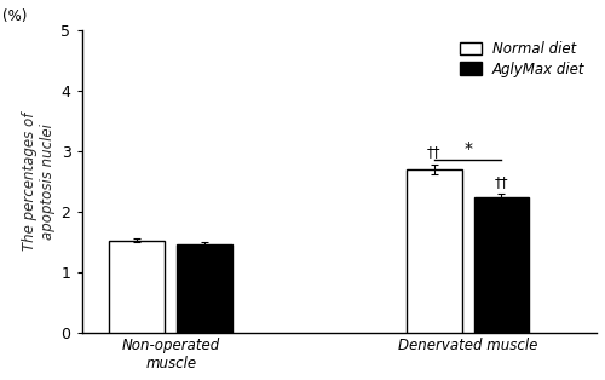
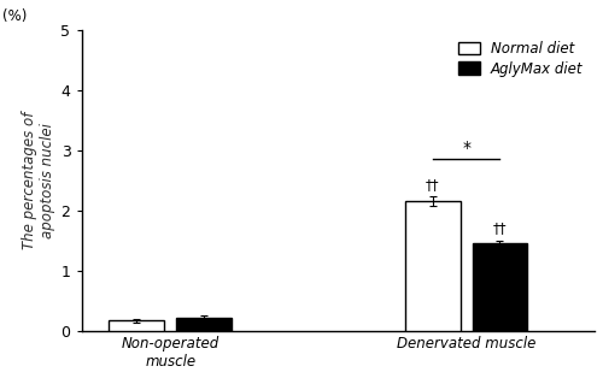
Normal diet/Non-operated muscle: 1.52 -> 0.17
AglyMax diet/Non-operated muscle: 1.46 -> 0.22
Normal diet/Denervated muscle: 2.70 -> 2.15
AglyMax diet/Denervated muscle: 2.24 -> 1.45
